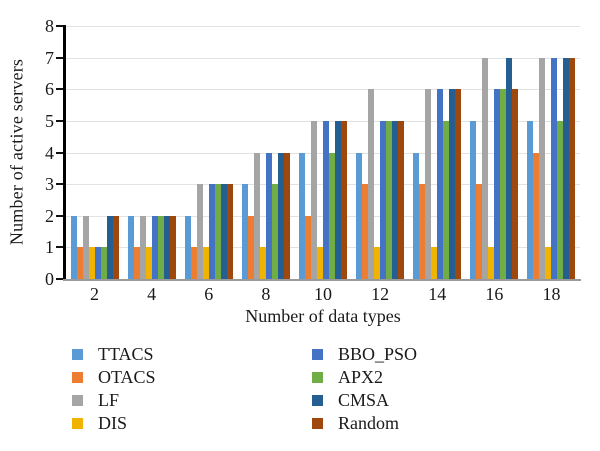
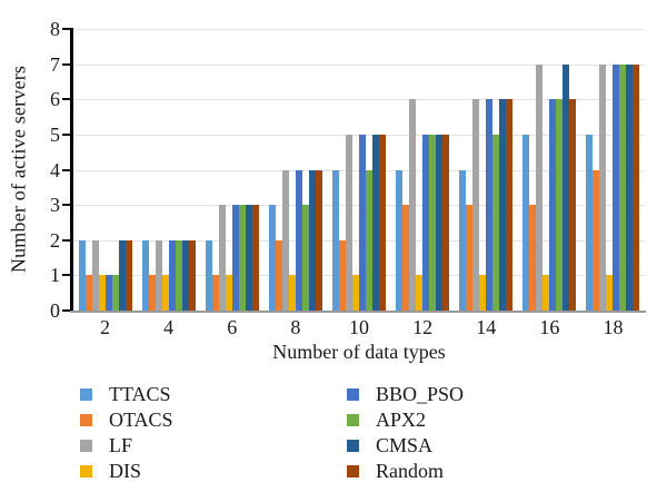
APX2/18: 5 -> 7
